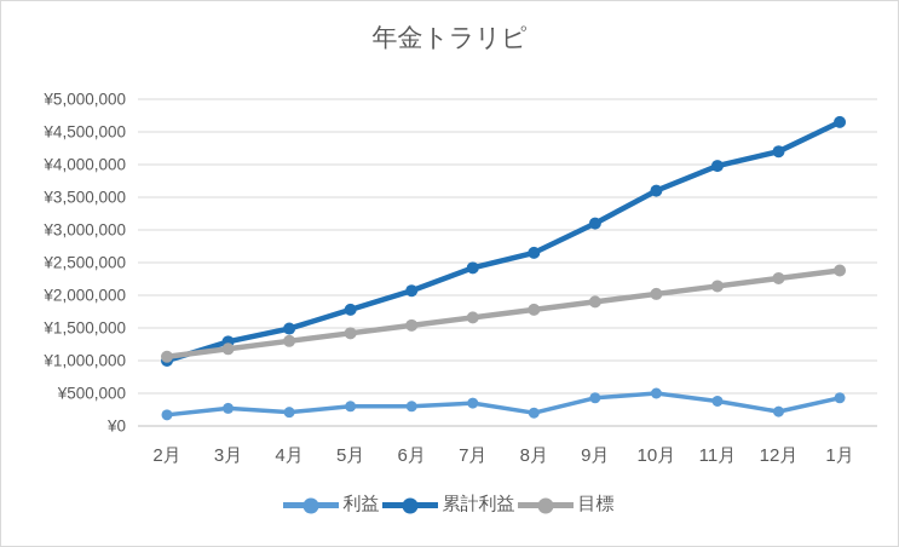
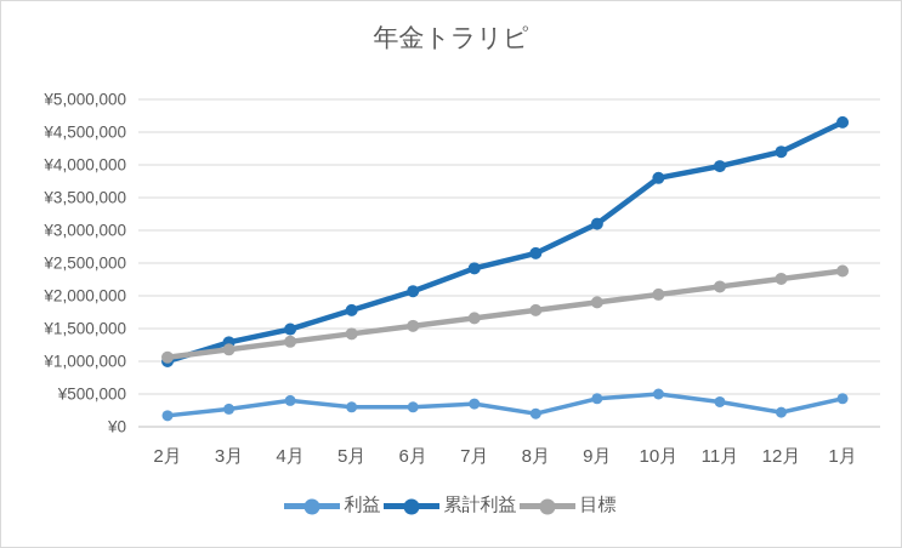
利益/4月: ¥200000 -> ¥400000
累計利益/10月: ¥3600000 -> ¥3800000
